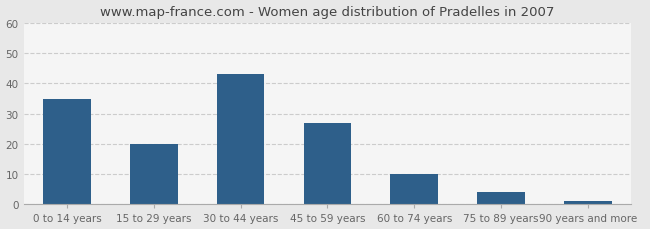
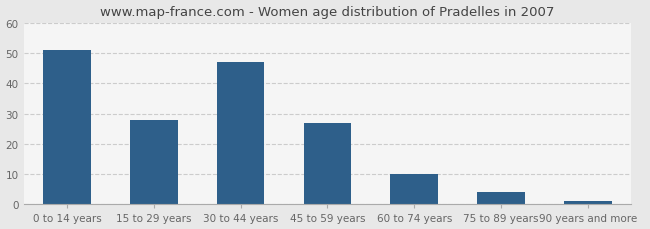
0 to 14 years: 35 -> 51
15 to 29 years: 20 -> 28
30 to 44 years: 43 -> 47
